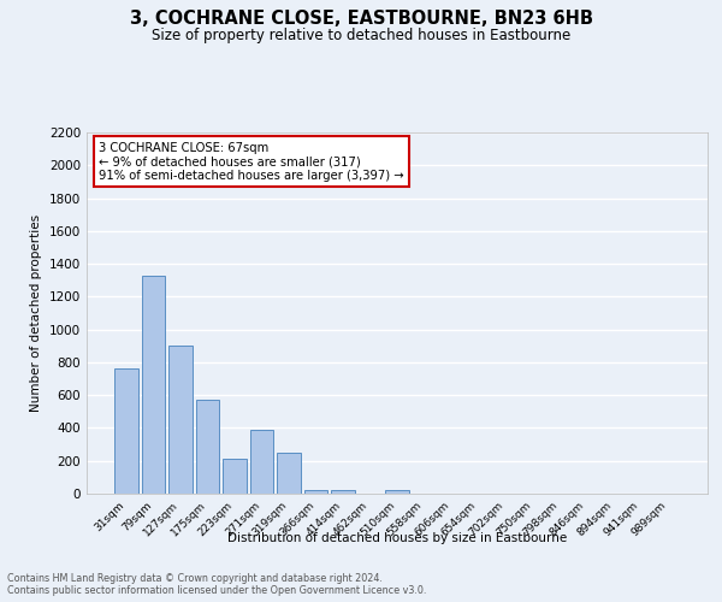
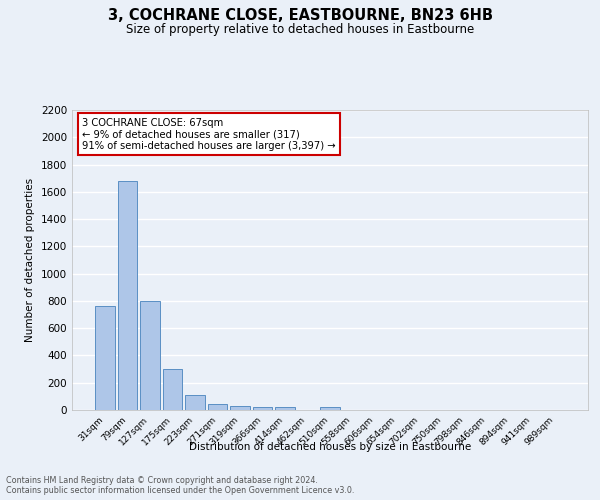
79sqm: 1330 -> 1680
127sqm: 900 -> 800
175sqm: 570 -> 300
223sqm: 210 -> 110
271sqm: 390 -> 40
319sqm: 250 -> 30
